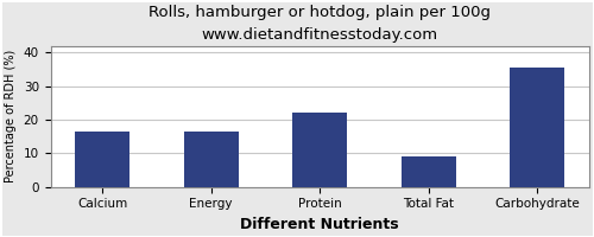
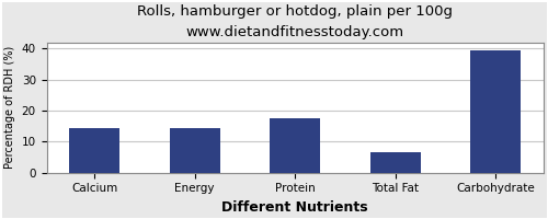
Calcium: 16.5 -> 14.5
Energy: 16.5 -> 14.5
Protein: 22.0 -> 17.5
Total Fat: 9.0 -> 6.5
Carbohydrate: 35.5 -> 39.5
